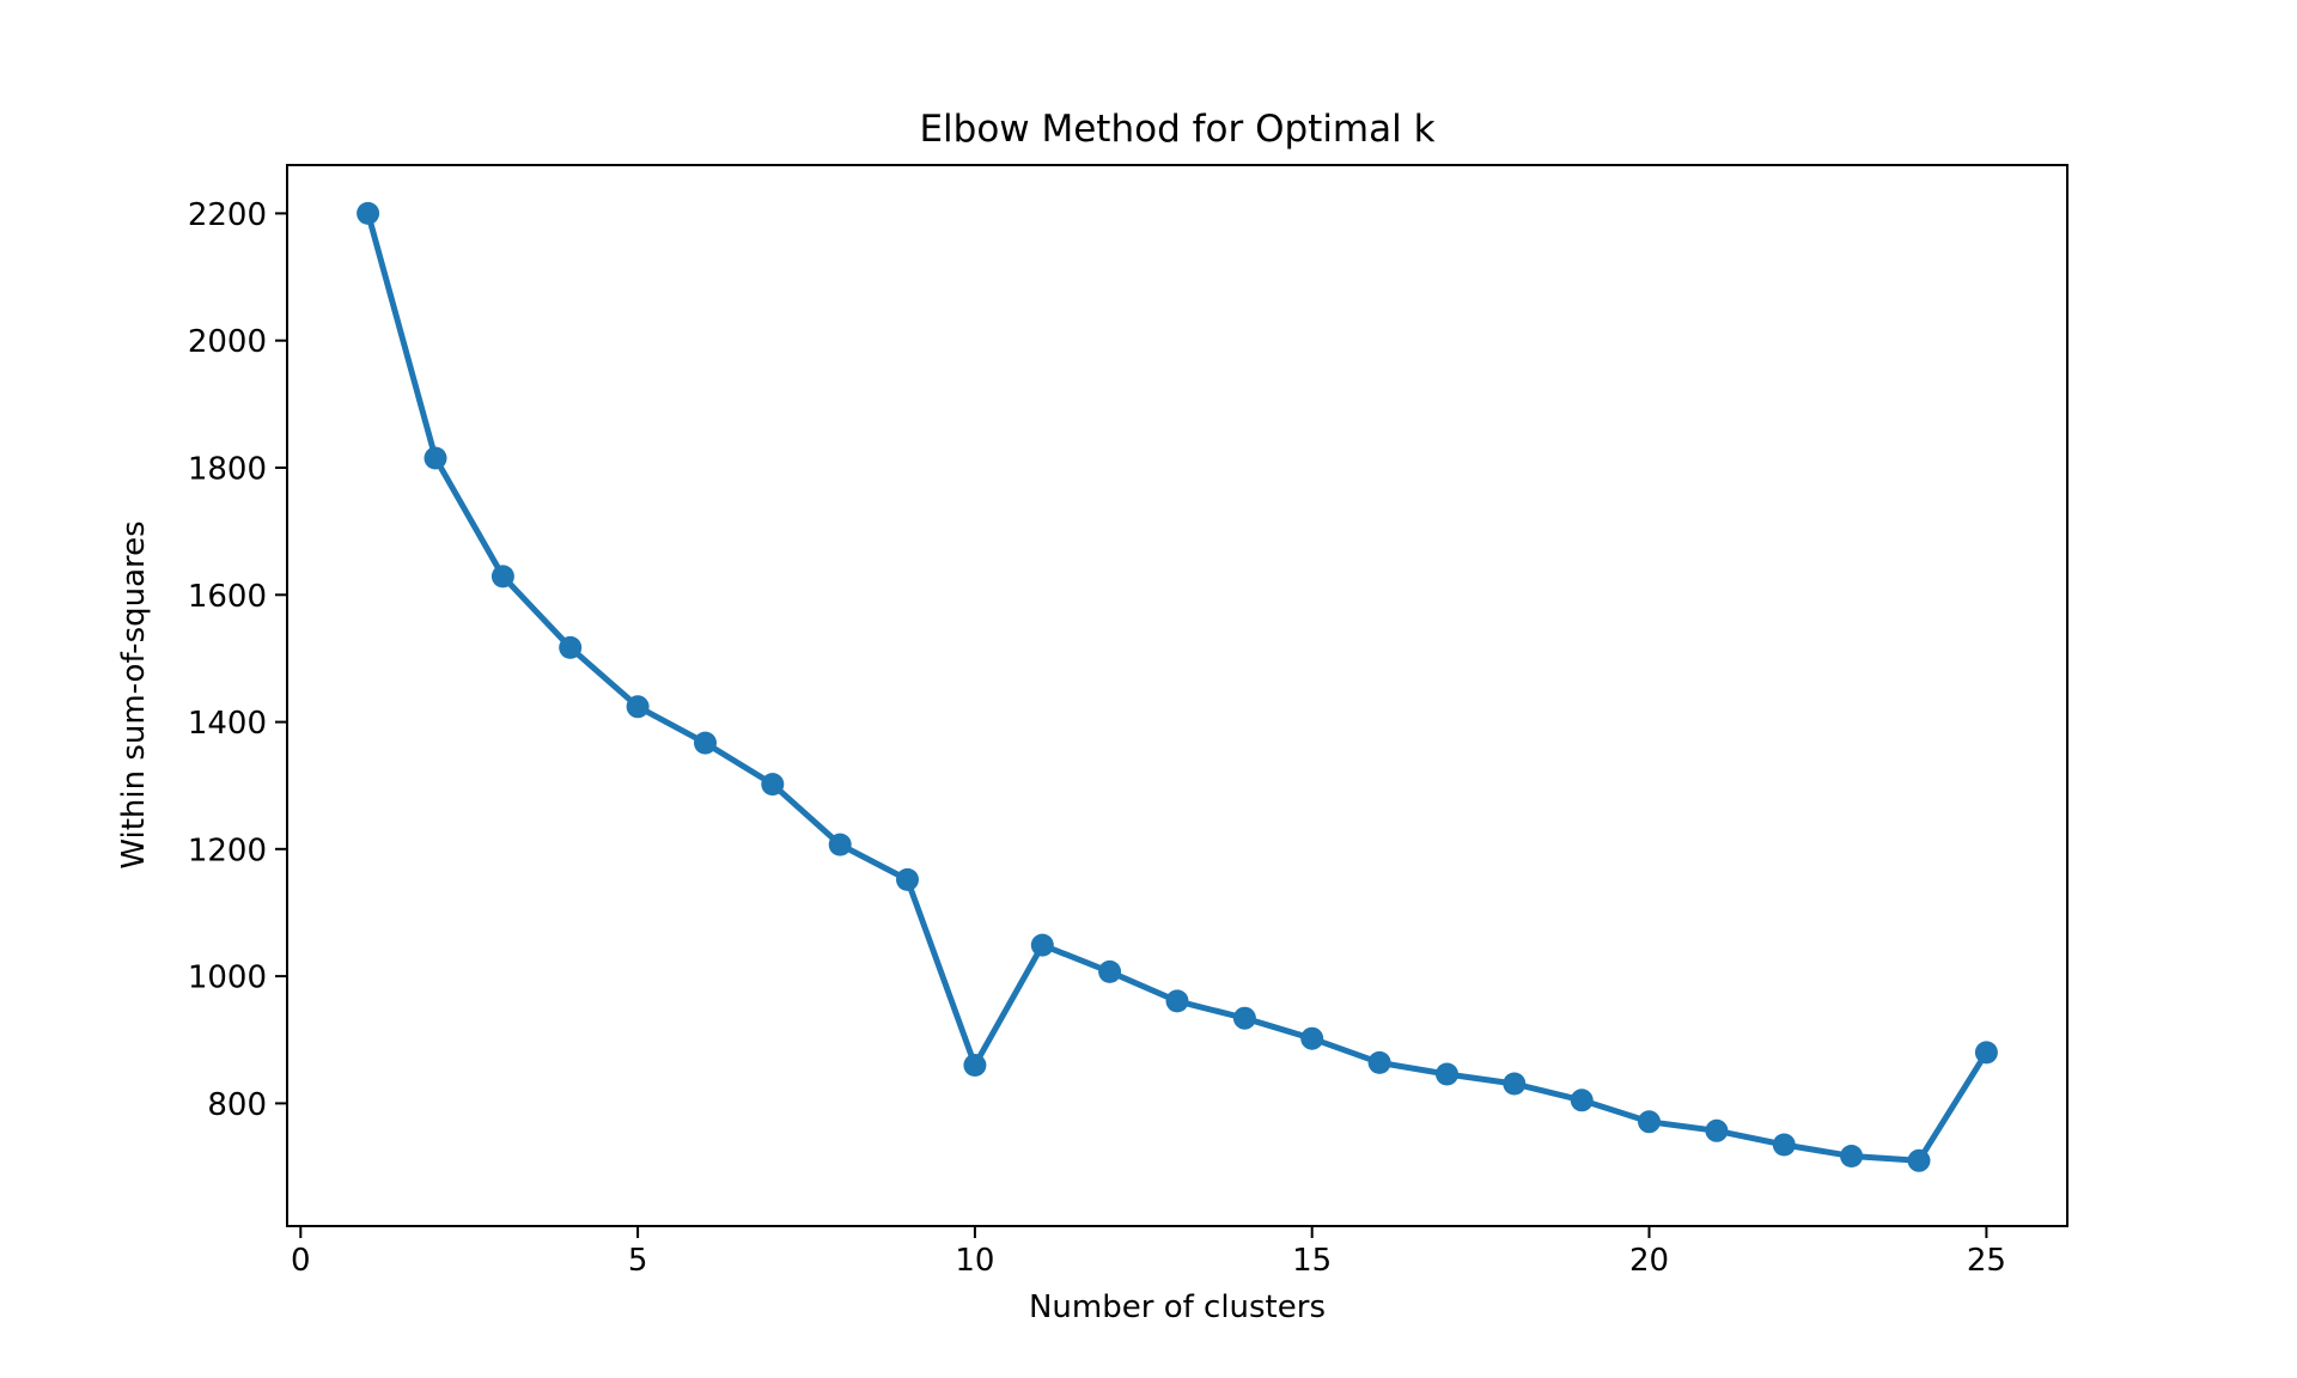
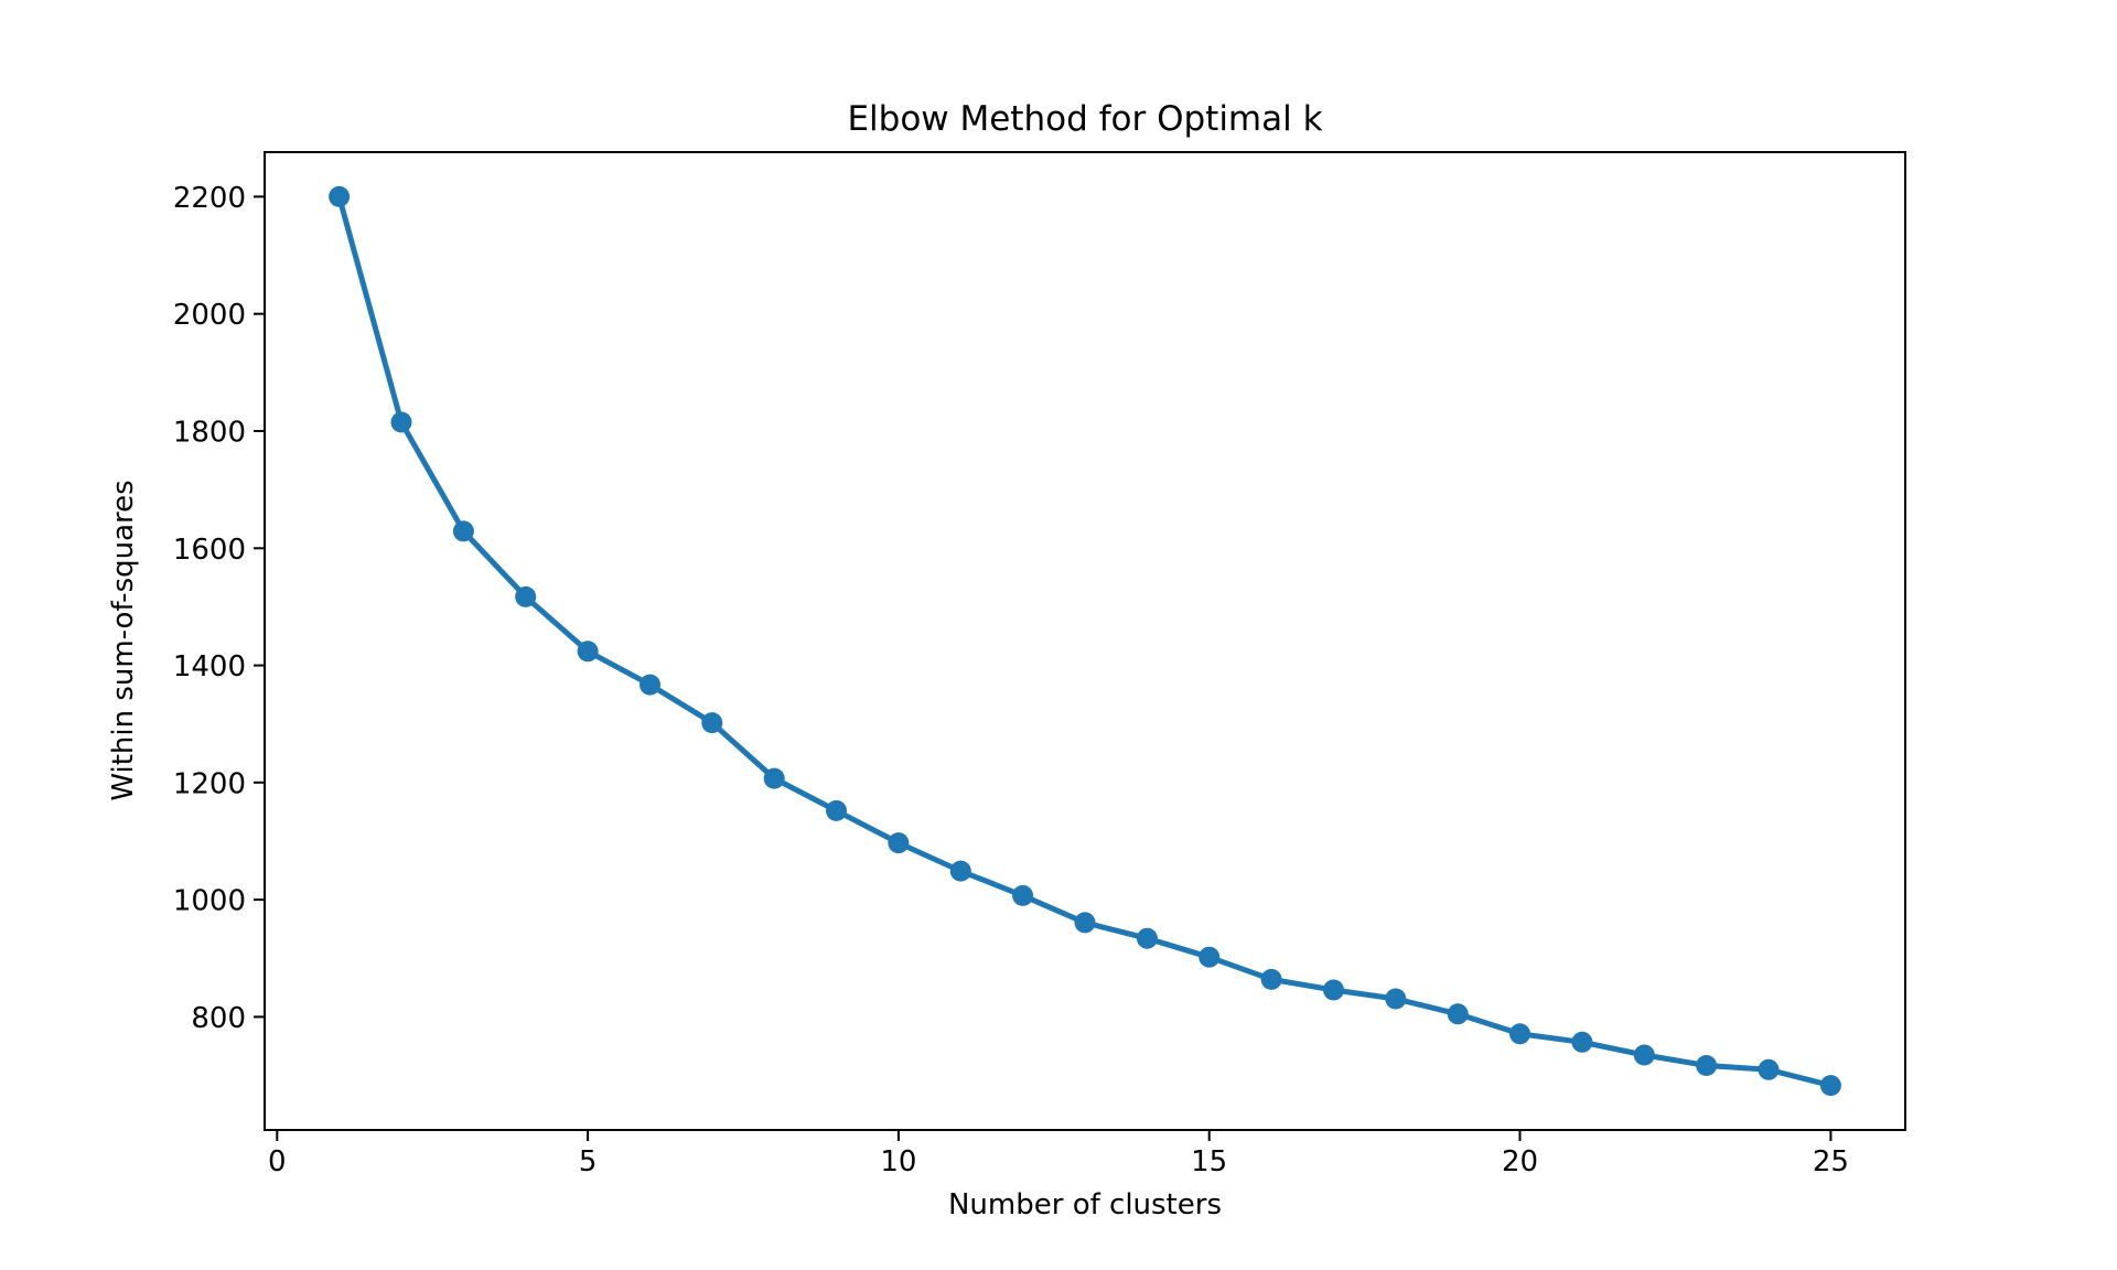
10: 860 -> 1100
25: 880 -> 680
